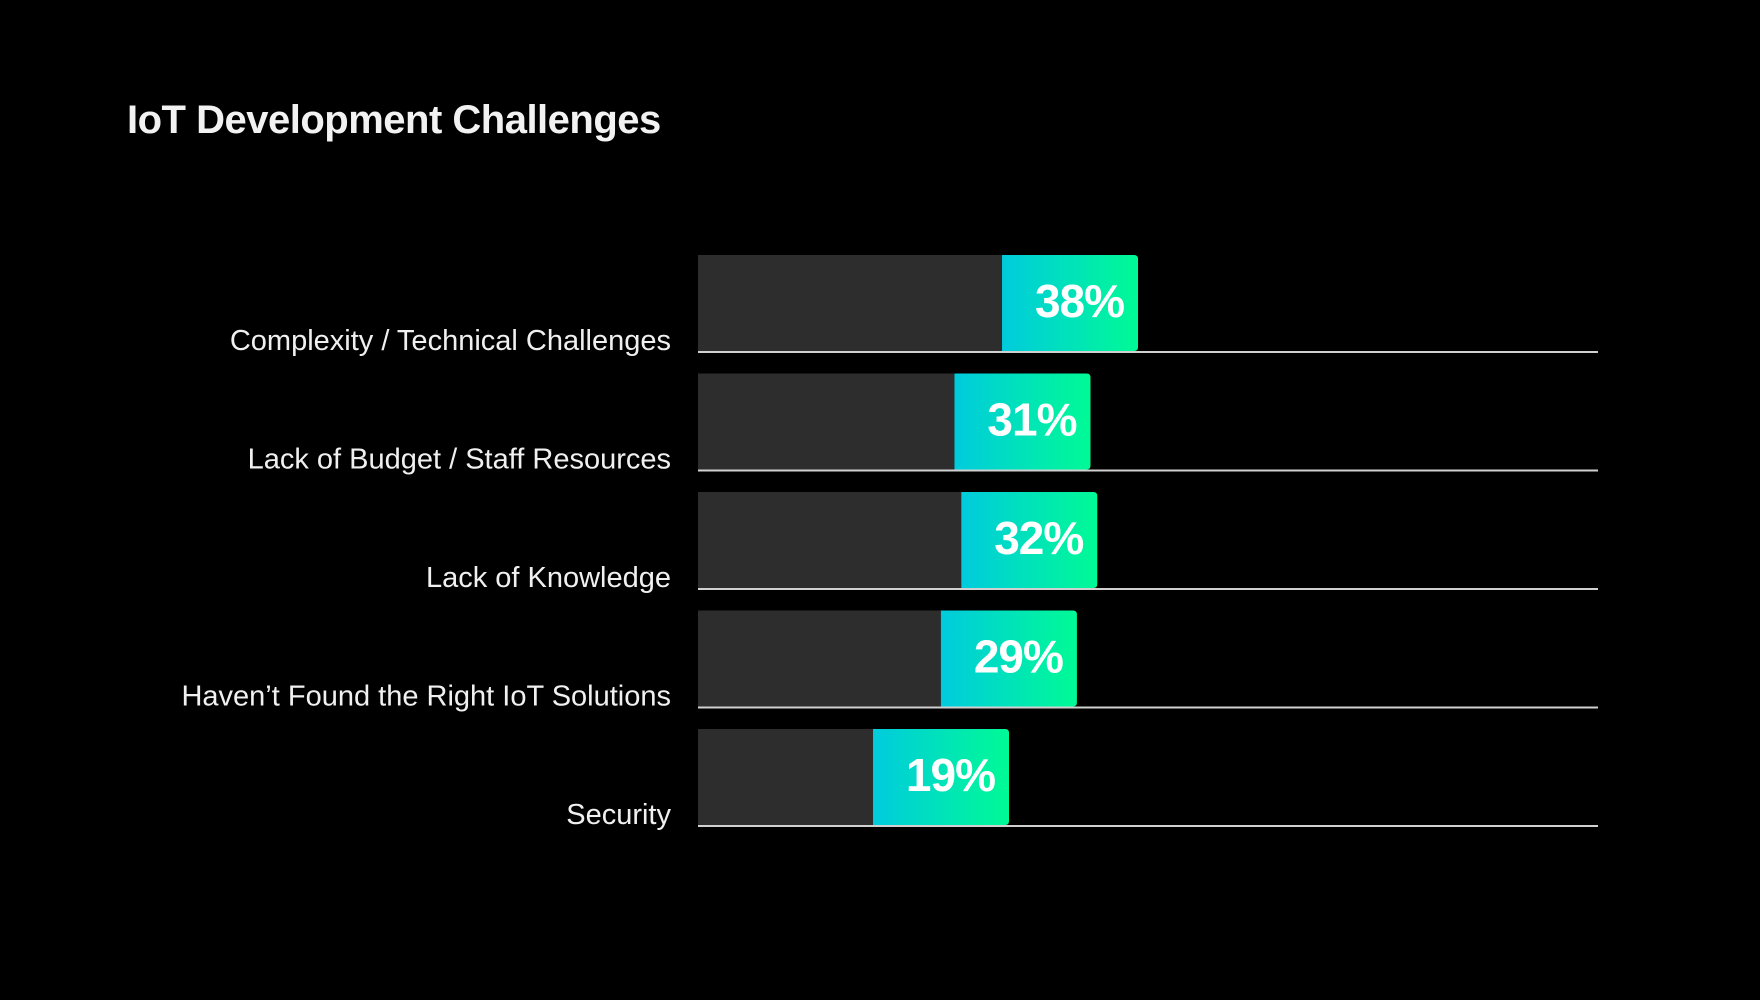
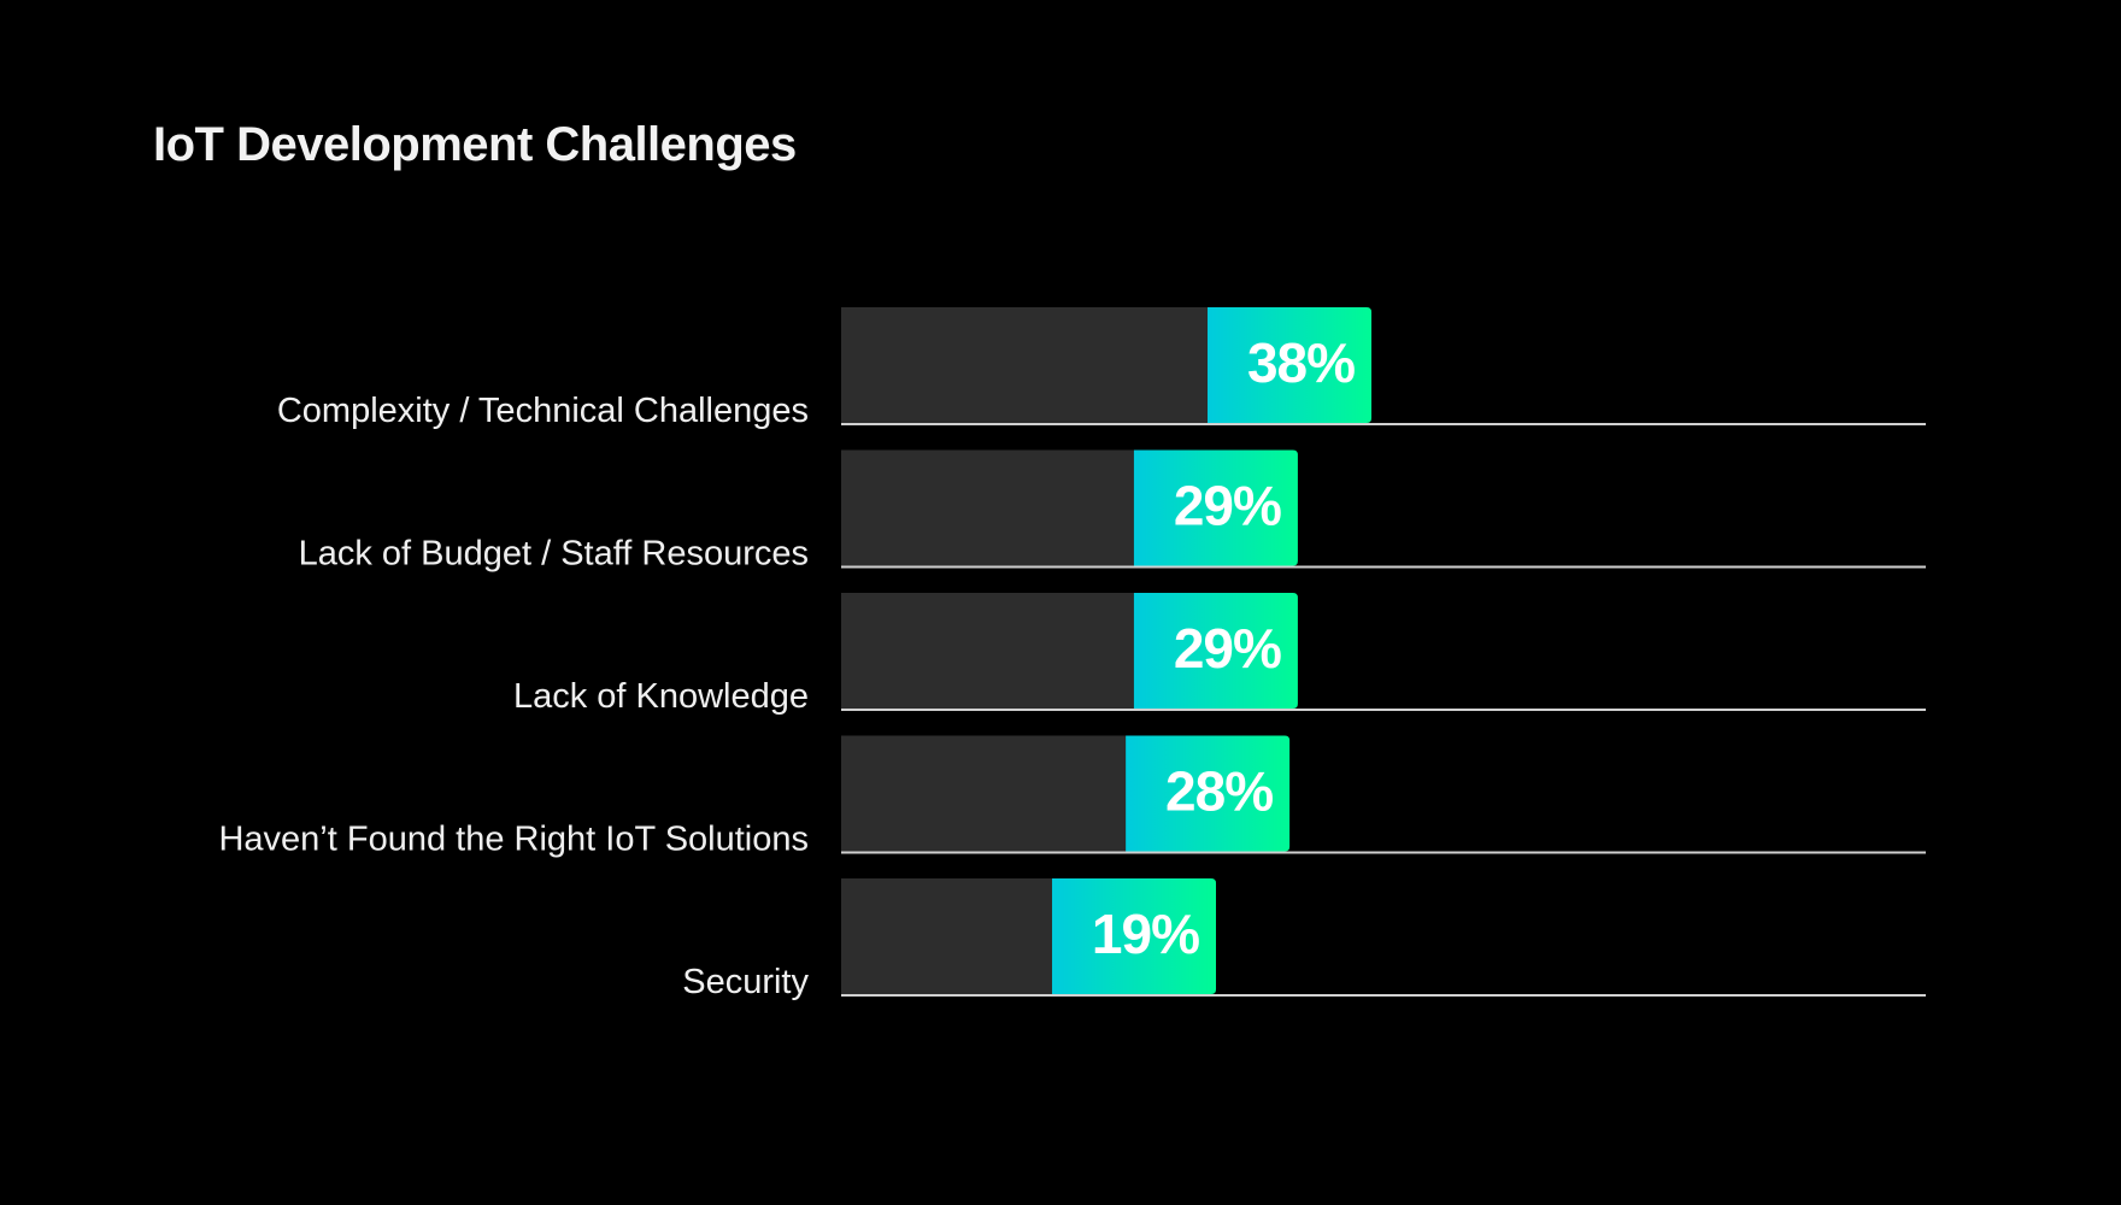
Lack of Budget / Staff Resources: 31% -> 29%
Lack of Knowledge: 32% -> 29%
Haven’t Found the Right IoT Solutions: 29% -> 28%
